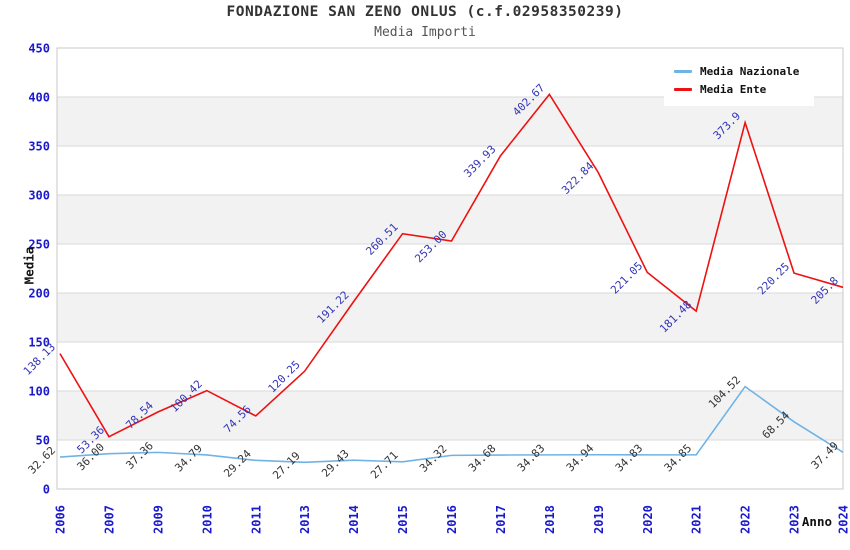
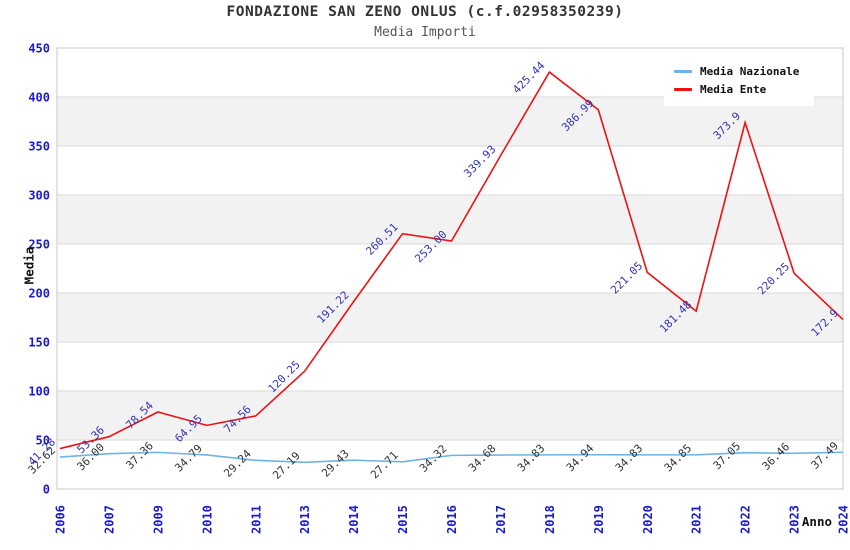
Media Ente/2006: 138.13 -> 41.28
Media Ente/2010: 100.42 -> 64.95
Media Ente/2018: 402.67 -> 425.44
Media Ente/2019: 322.84 -> 386.99
Media Nazionale/2022: 104.52 -> 37.05
Media Nazionale/2023: 68.54 -> 36.46
Media Ente/2024: 205.8 -> 172.9
